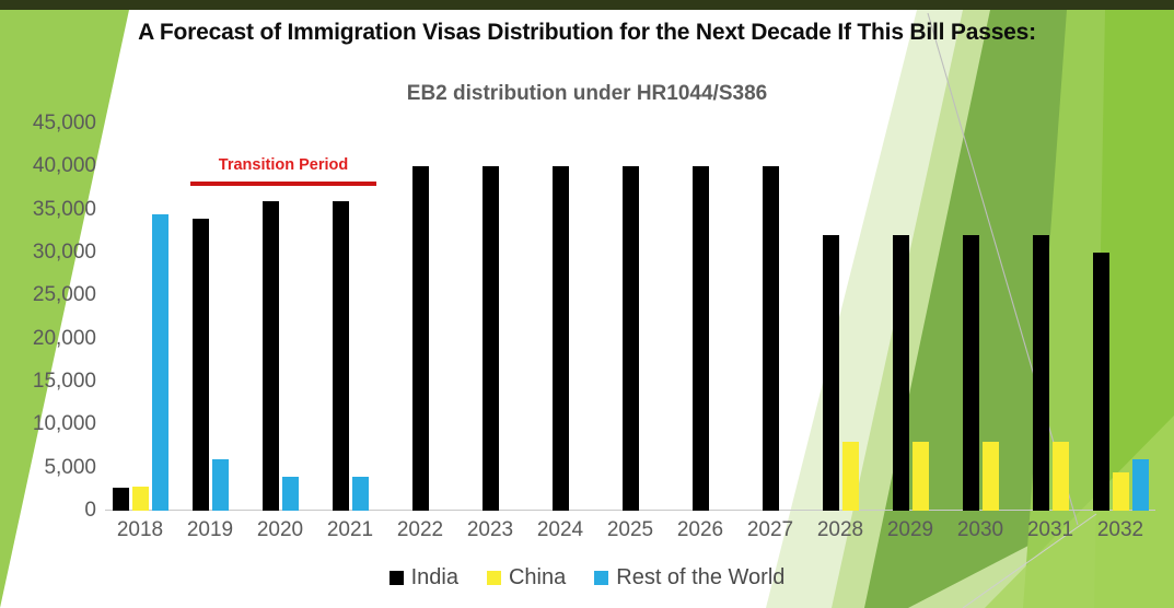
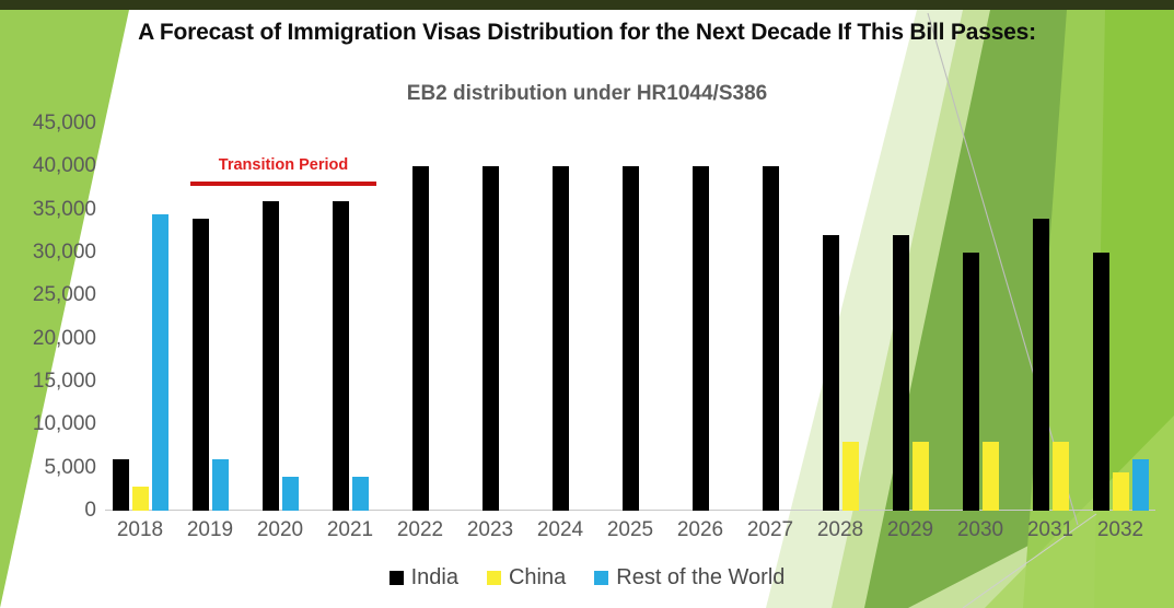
India/2018: 3000 -> 6000
India/2030: 32000 -> 30000
India/2031: 32000 -> 34000
